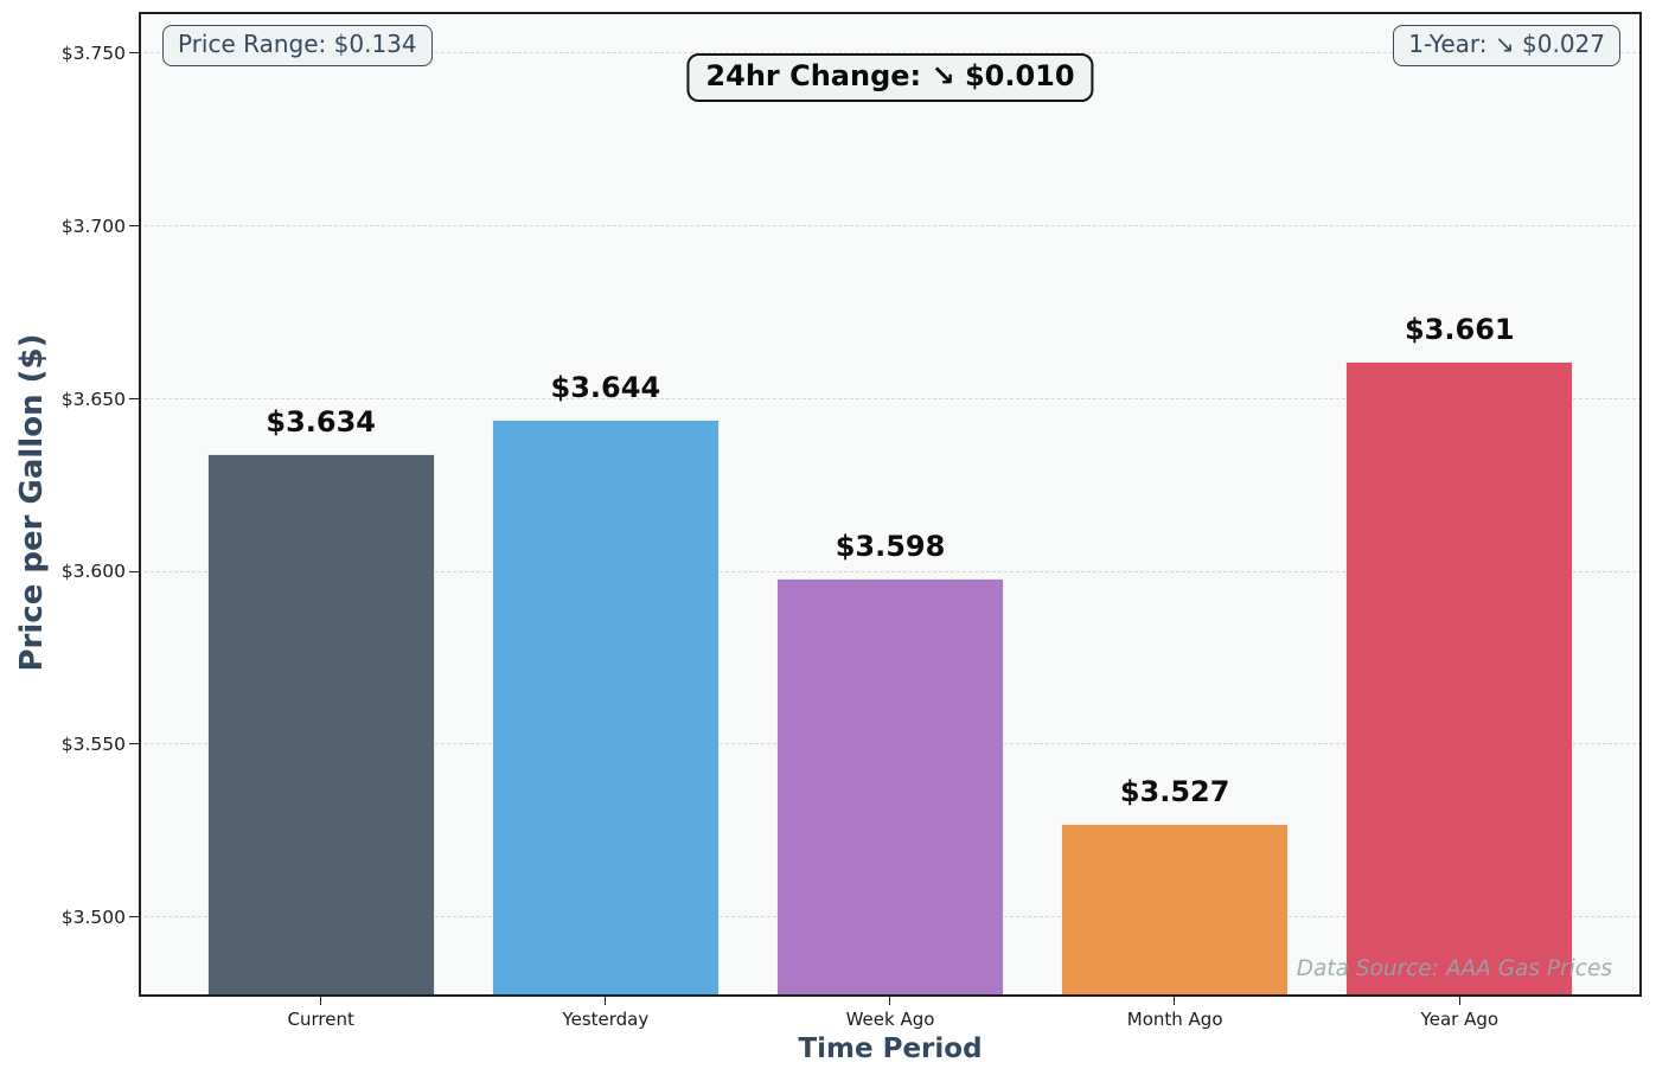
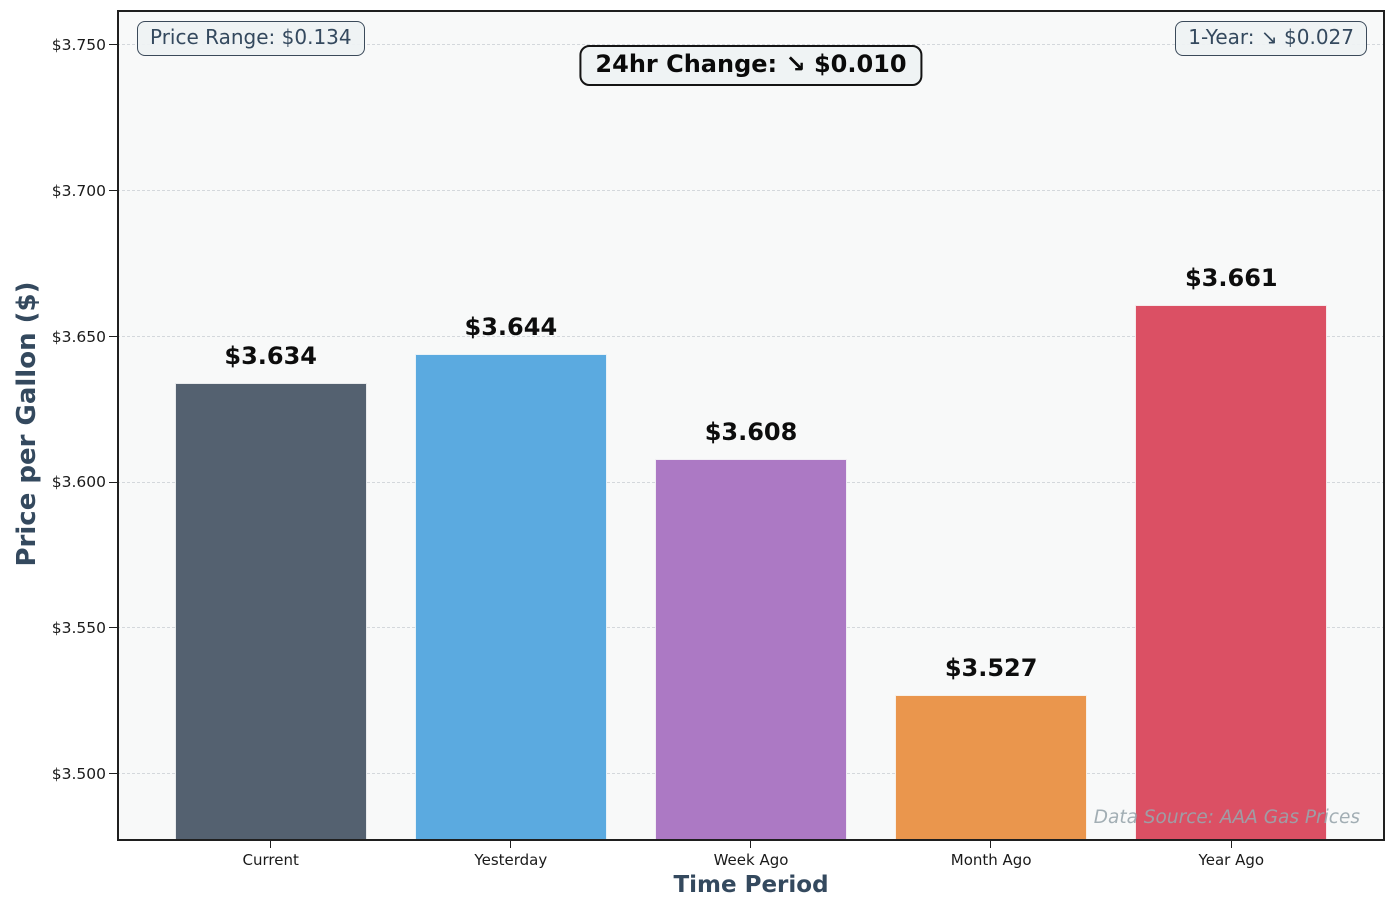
Week Ago: $3.598 -> $3.608
